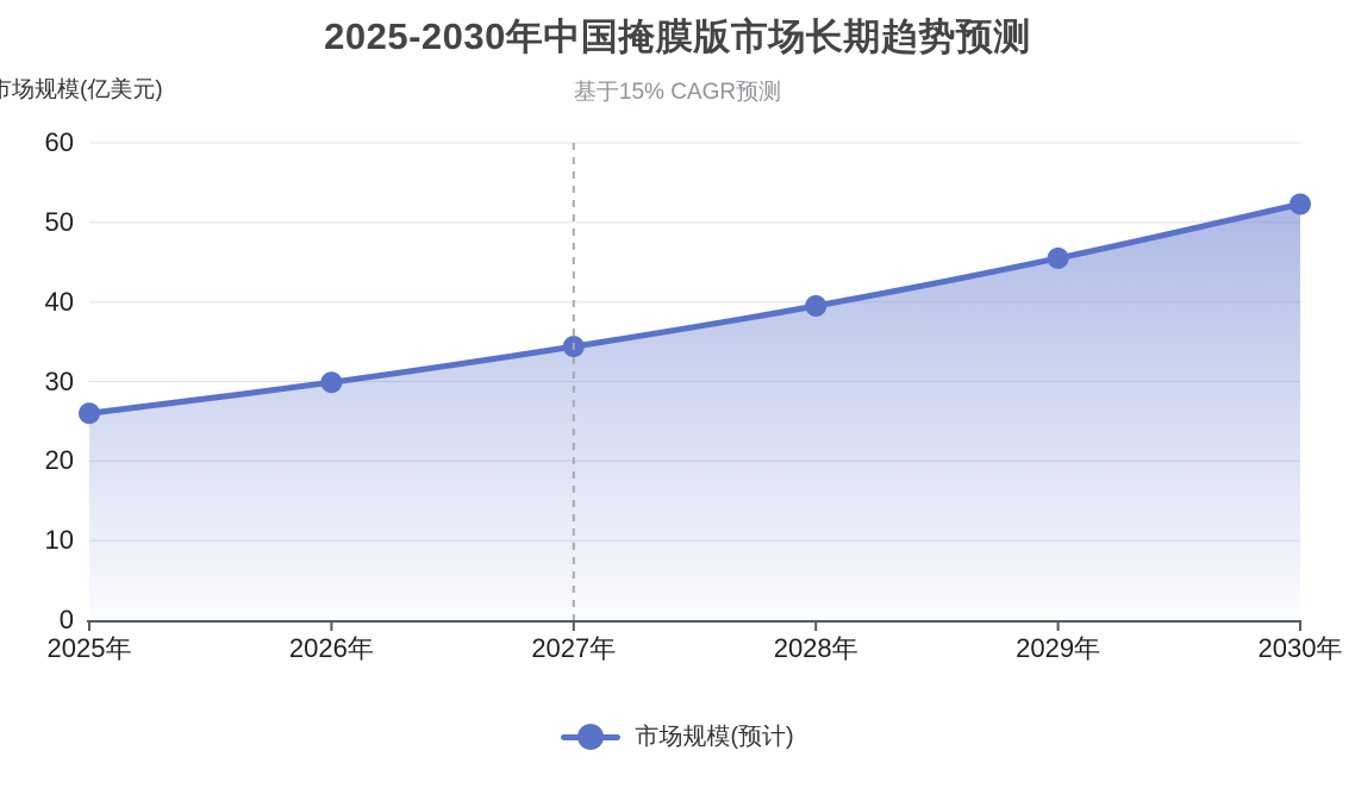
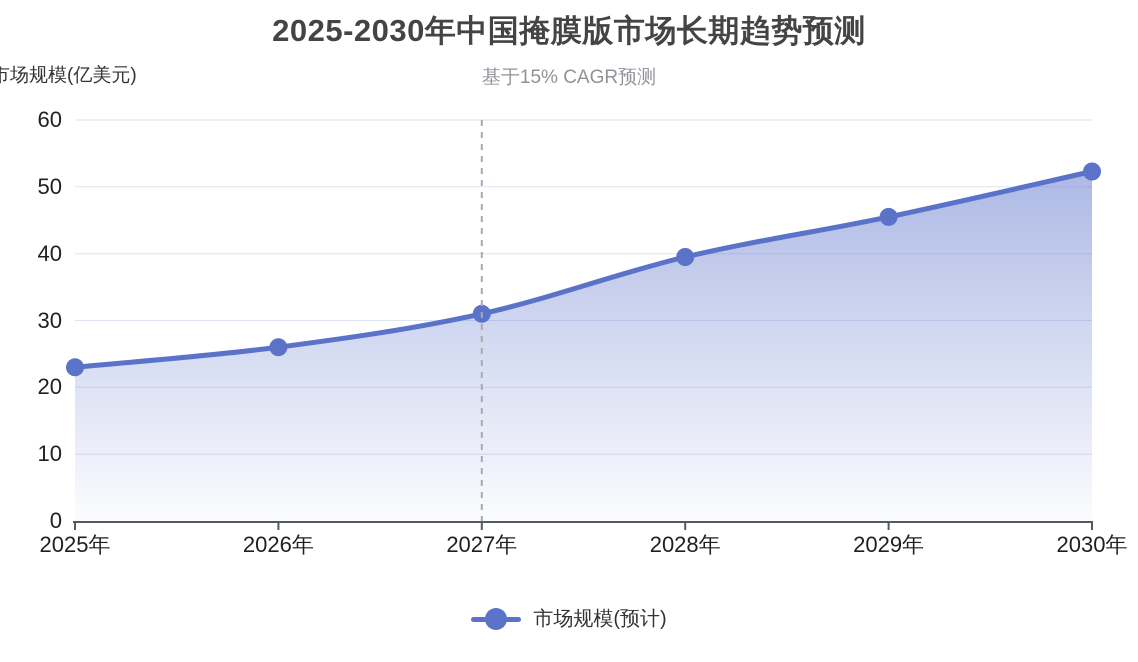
2025年: 26 -> 23
2026年: 30 -> 26
2027年: 34 -> 31
